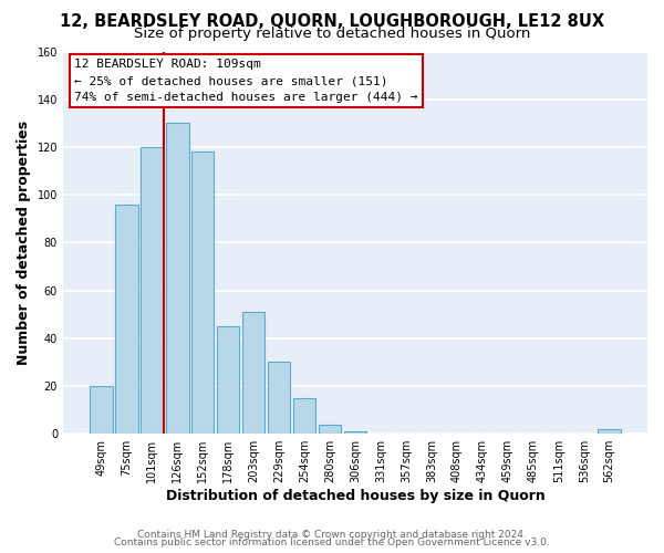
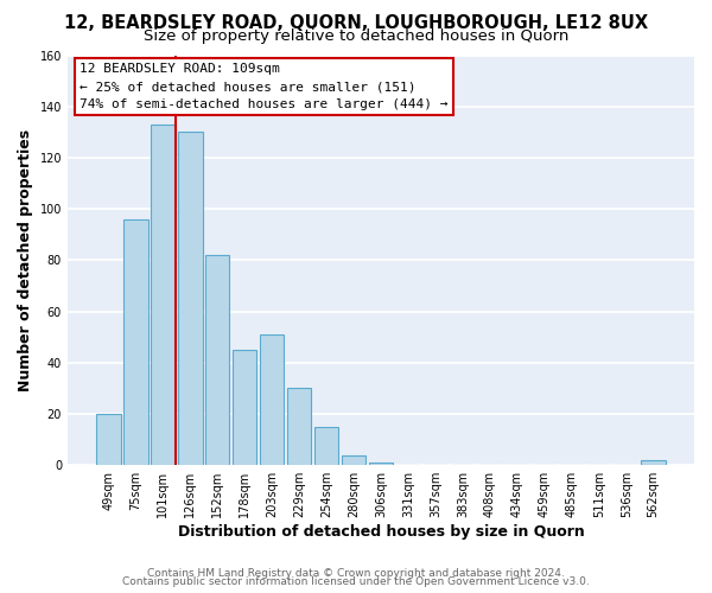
101sqm: 120 -> 133
152sqm: 118 -> 82
